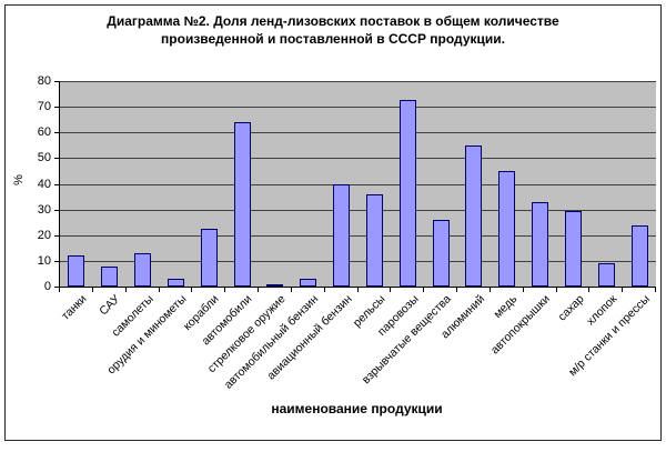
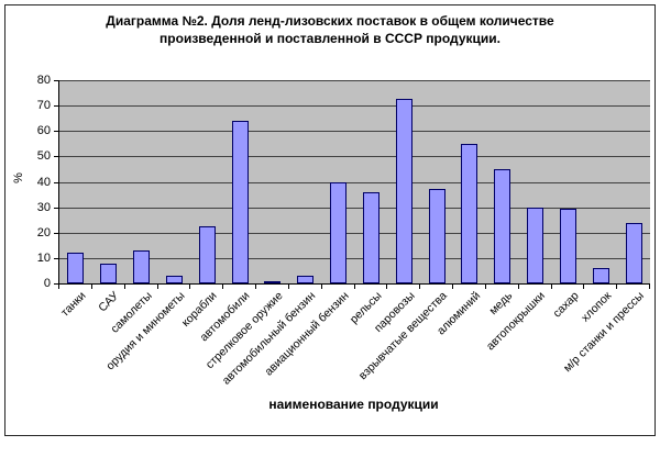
взрывчатые вещества: 26 -> 37
автопокрышки: 33 -> 30
хлопок: 9 -> 6
